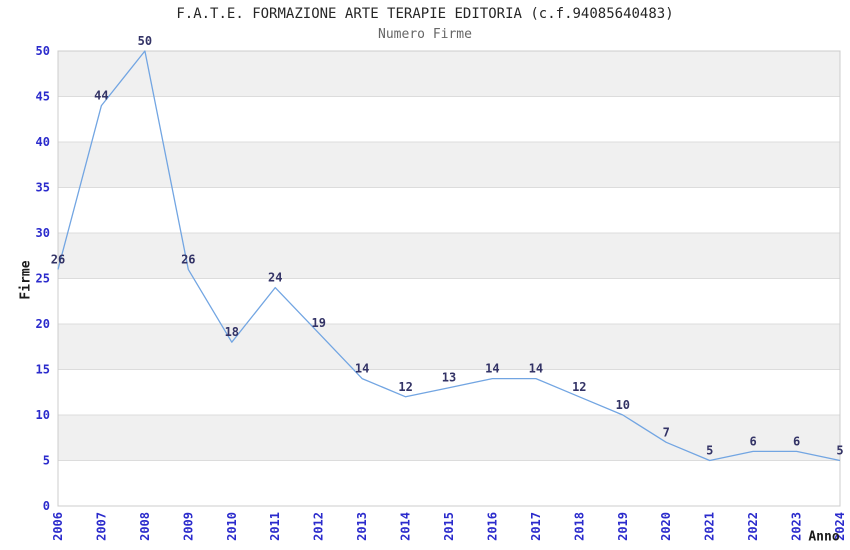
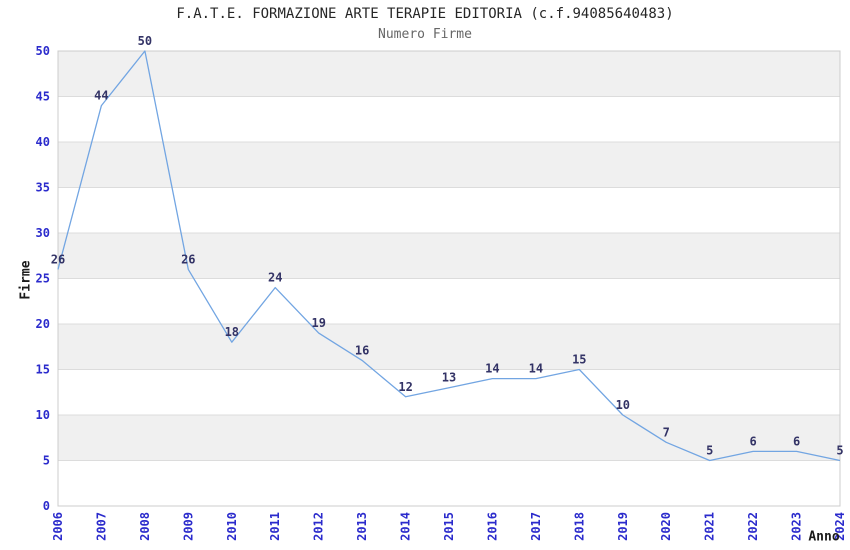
2013: 14 -> 16
2018: 12 -> 15
